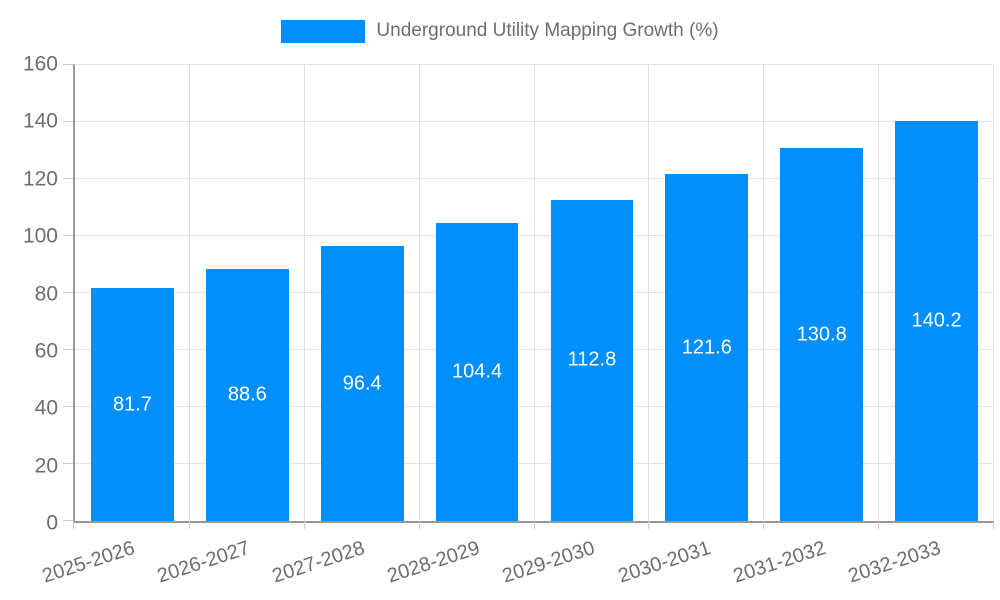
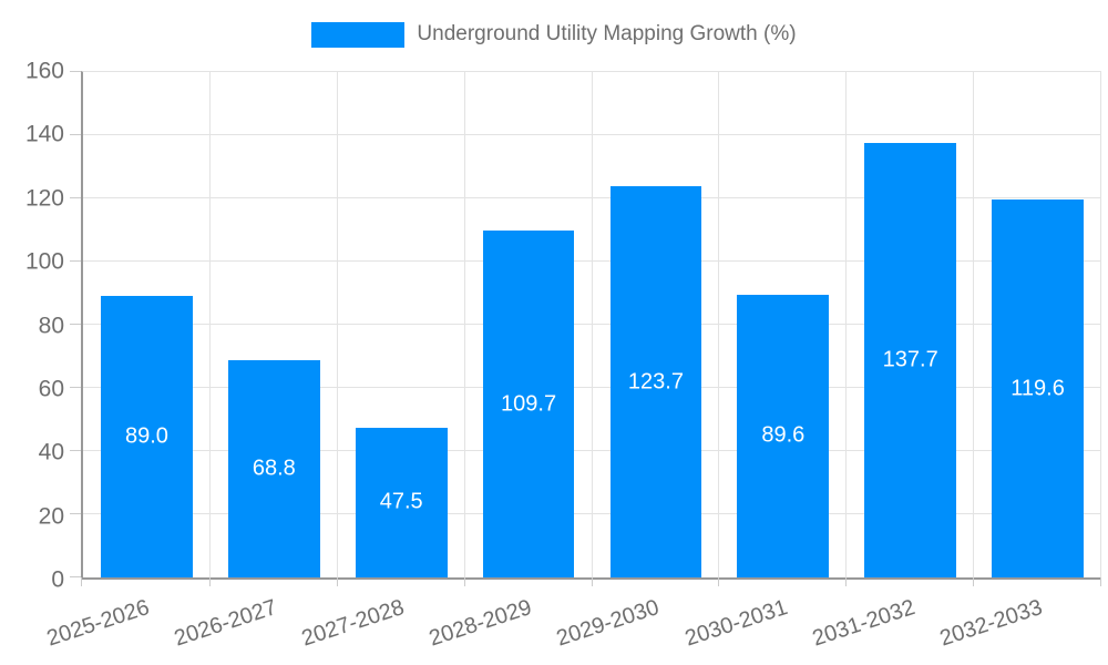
2025-2026: 81.7 -> 89.0
2026-2027: 88.6 -> 68.8
2027-2028: 96.4 -> 47.5
2028-2029: 104.4 -> 109.7
2029-2030: 112.8 -> 123.7
2030-2031: 121.6 -> 89.6
2031-2032: 130.8 -> 137.7
2032-2033: 140.2 -> 119.6
